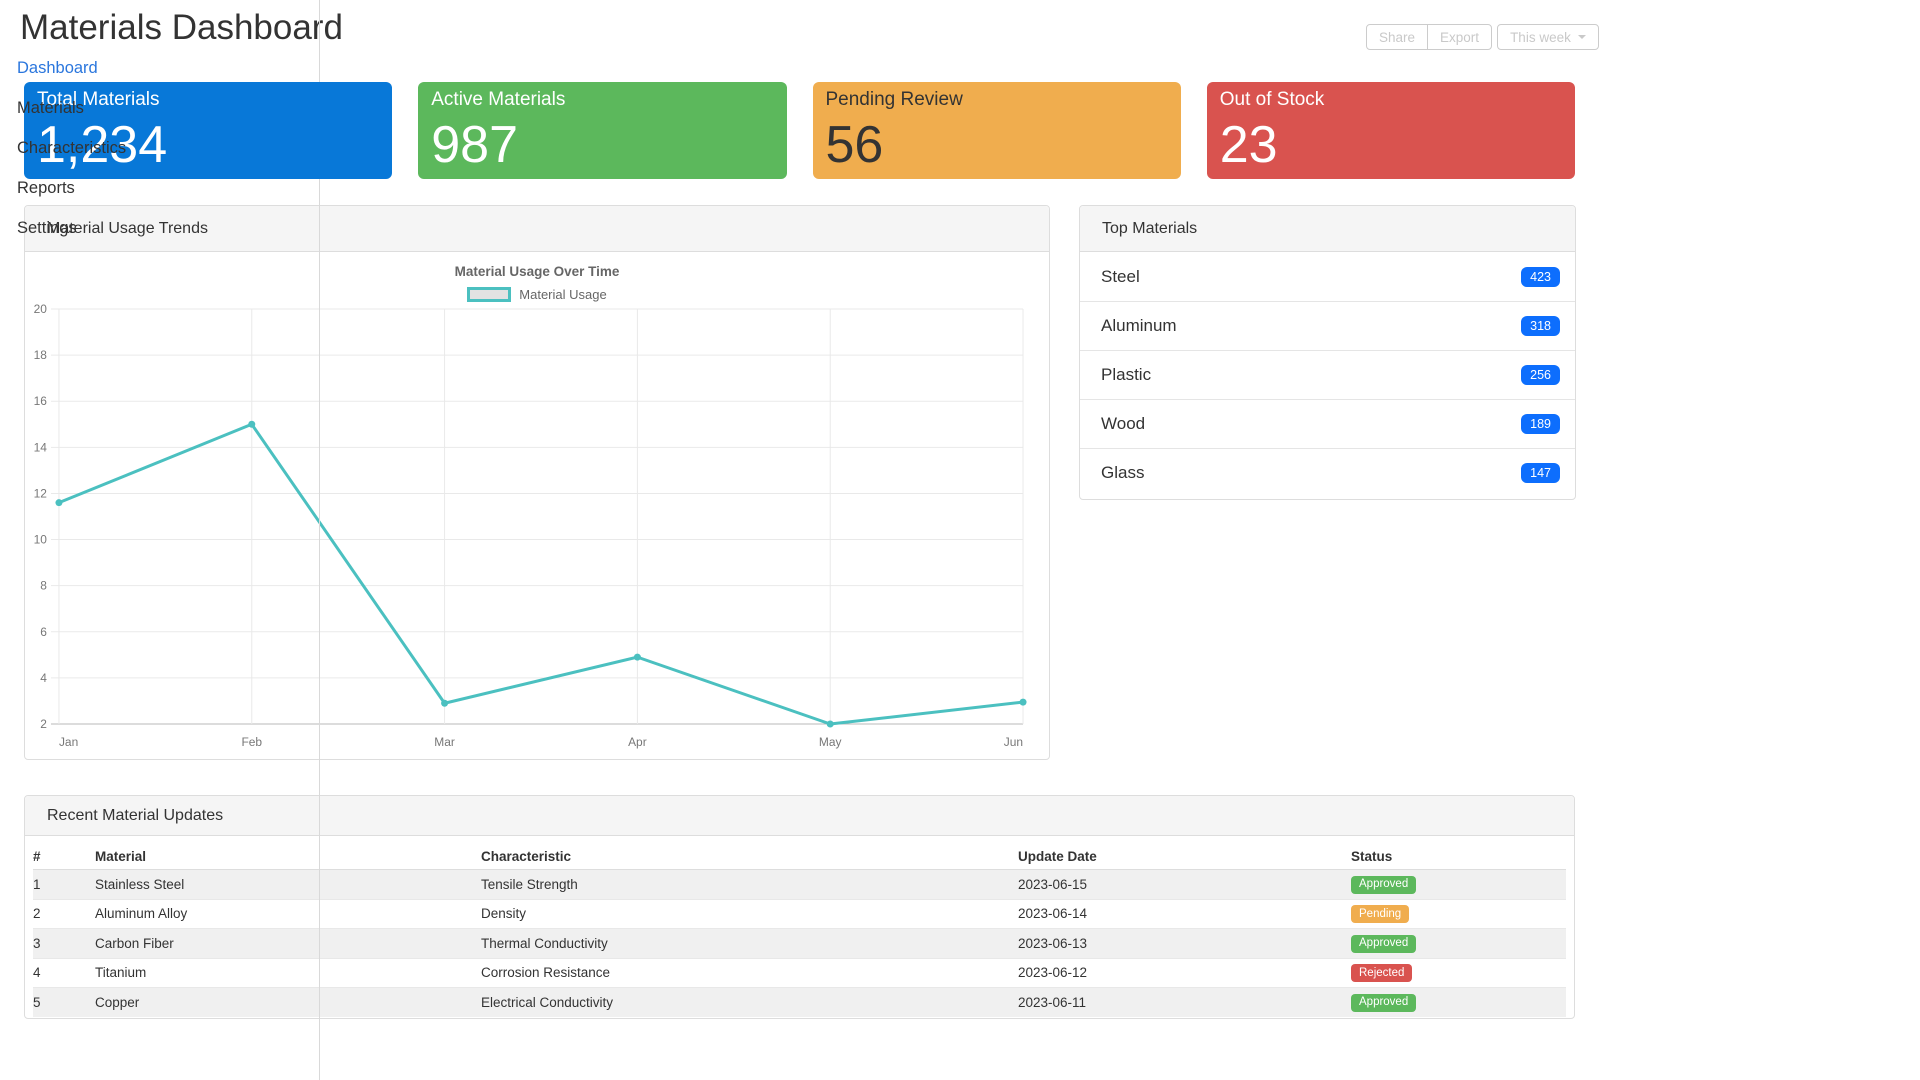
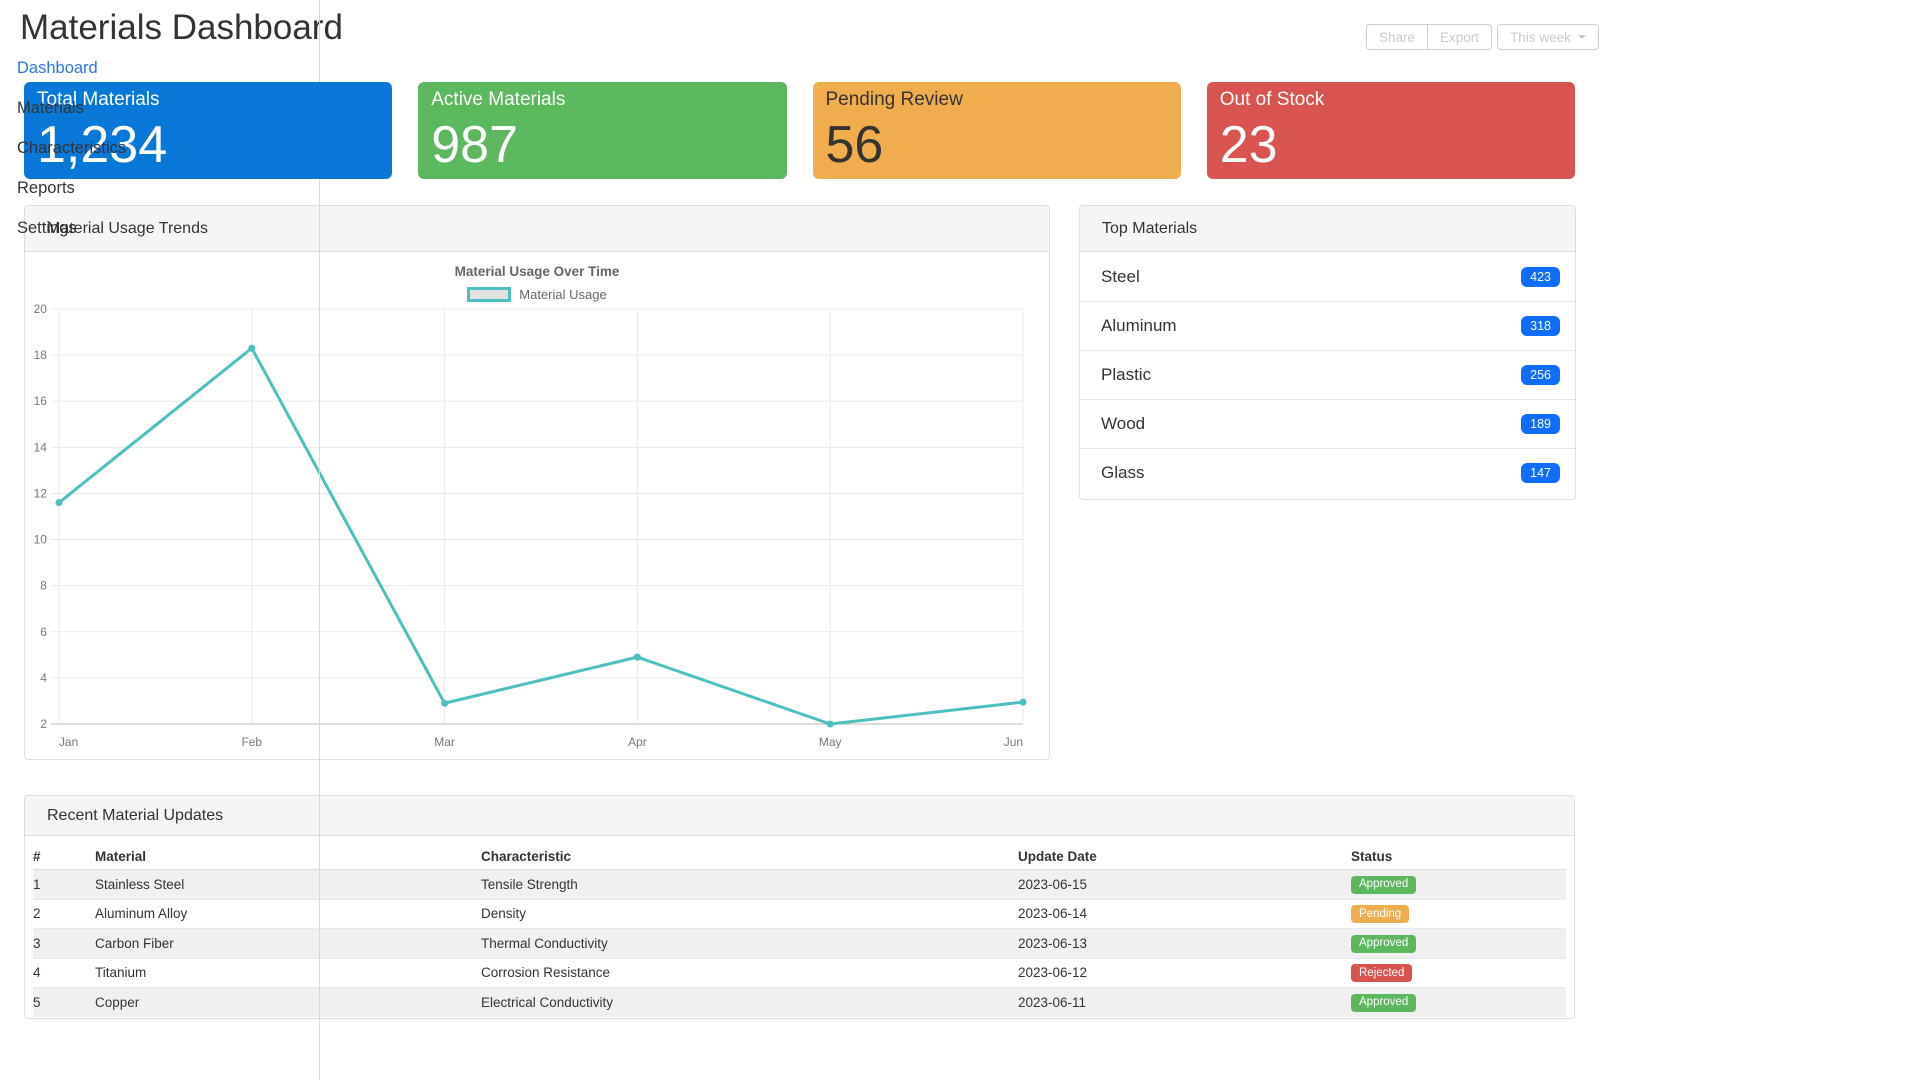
Feb: 15.0 -> 18.3
